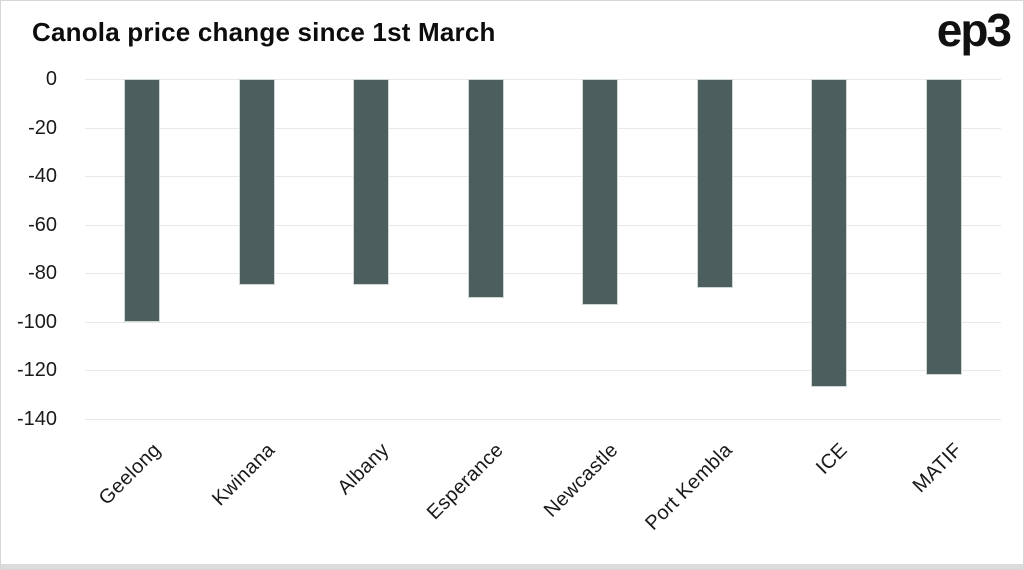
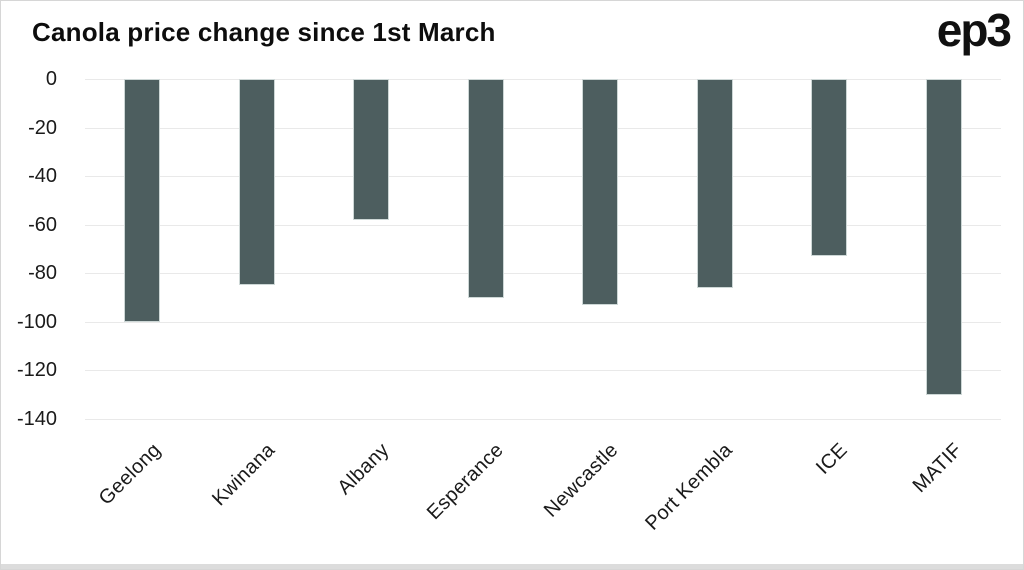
Albany: -85 -> -58
ICE: -127 -> -73
MATIF: -122 -> -130
